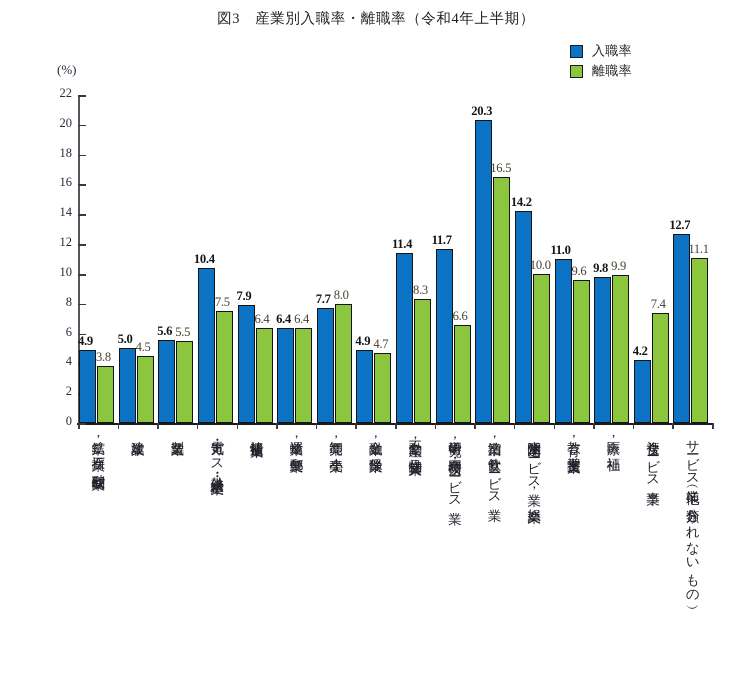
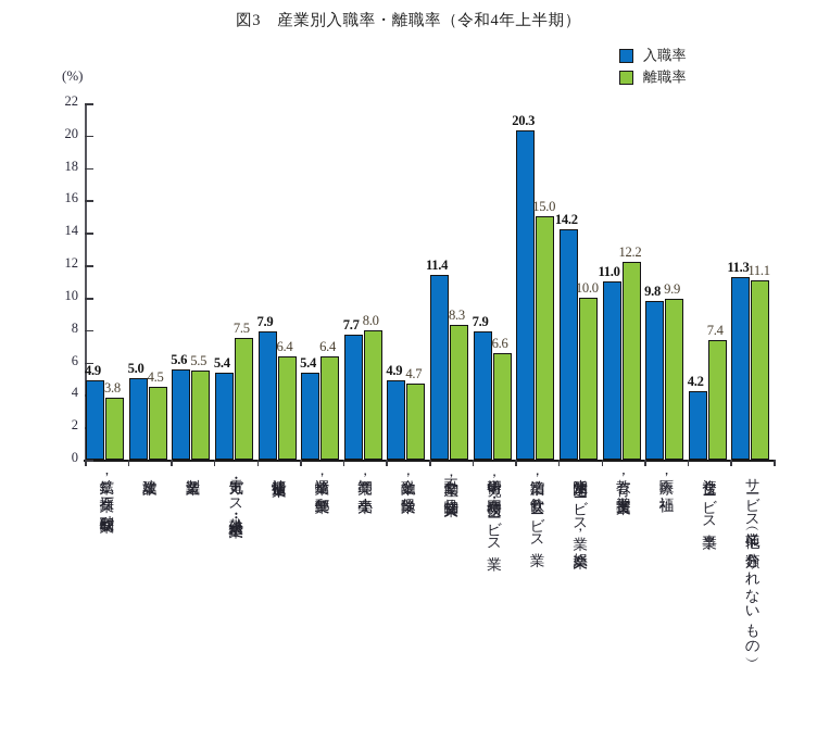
入職率/電気・ガス・熱供給・水道業: 10.4 -> 5.4
入職率/運輸業，郵便業: 6.4 -> 5.4
入職率/学術研究，専門・技術サービス業: 11.7 -> 7.9
離職率/宿泊業，飲食サービス業: 16.5 -> 15.0
離職率/教育，学習支援業: 9.6 -> 12.2
入職率/サービス業（他に分類されないもの）: 12.7 -> 11.3
